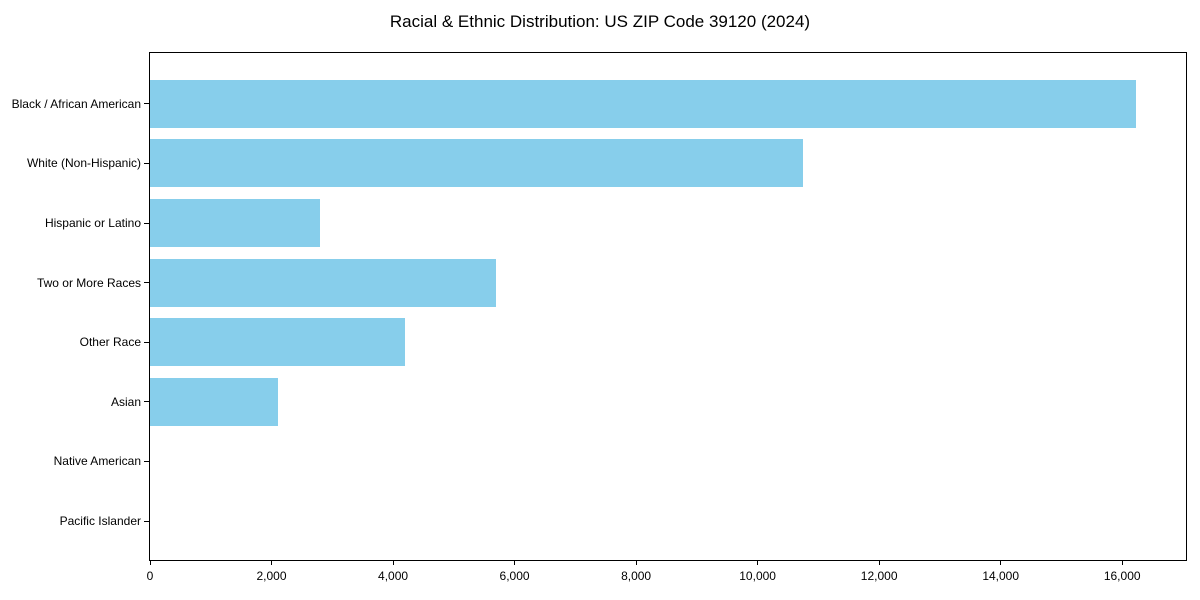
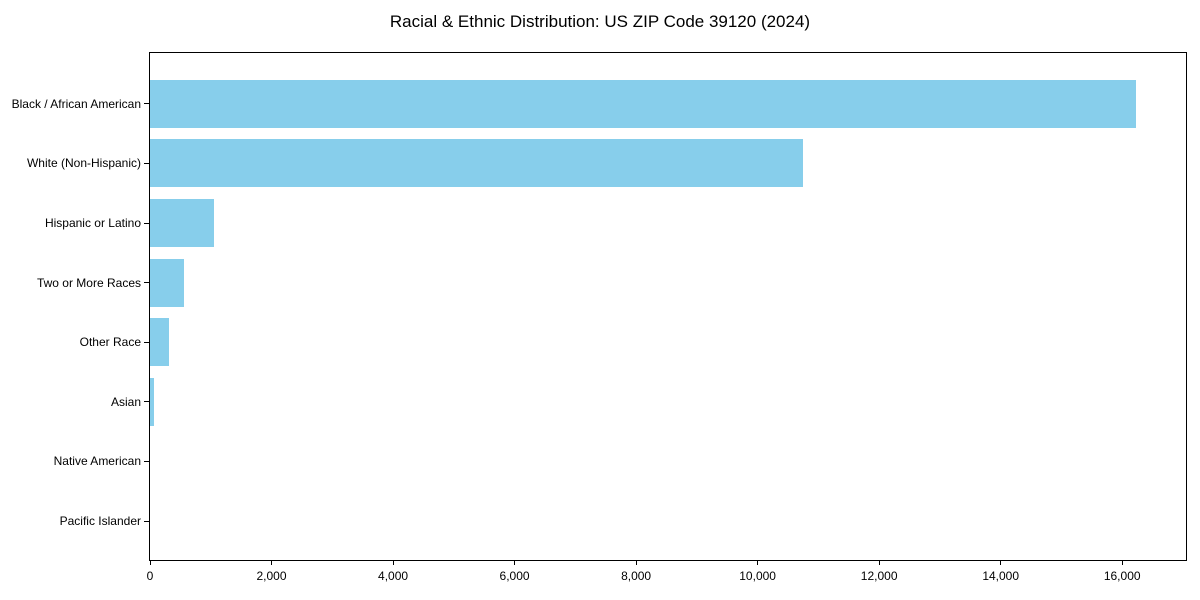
Hispanic or Latino: 2800 -> 1000
Two or More Races: 5700 -> 600
Other Race: 4200 -> 300
Asian: 2100 -> 100
